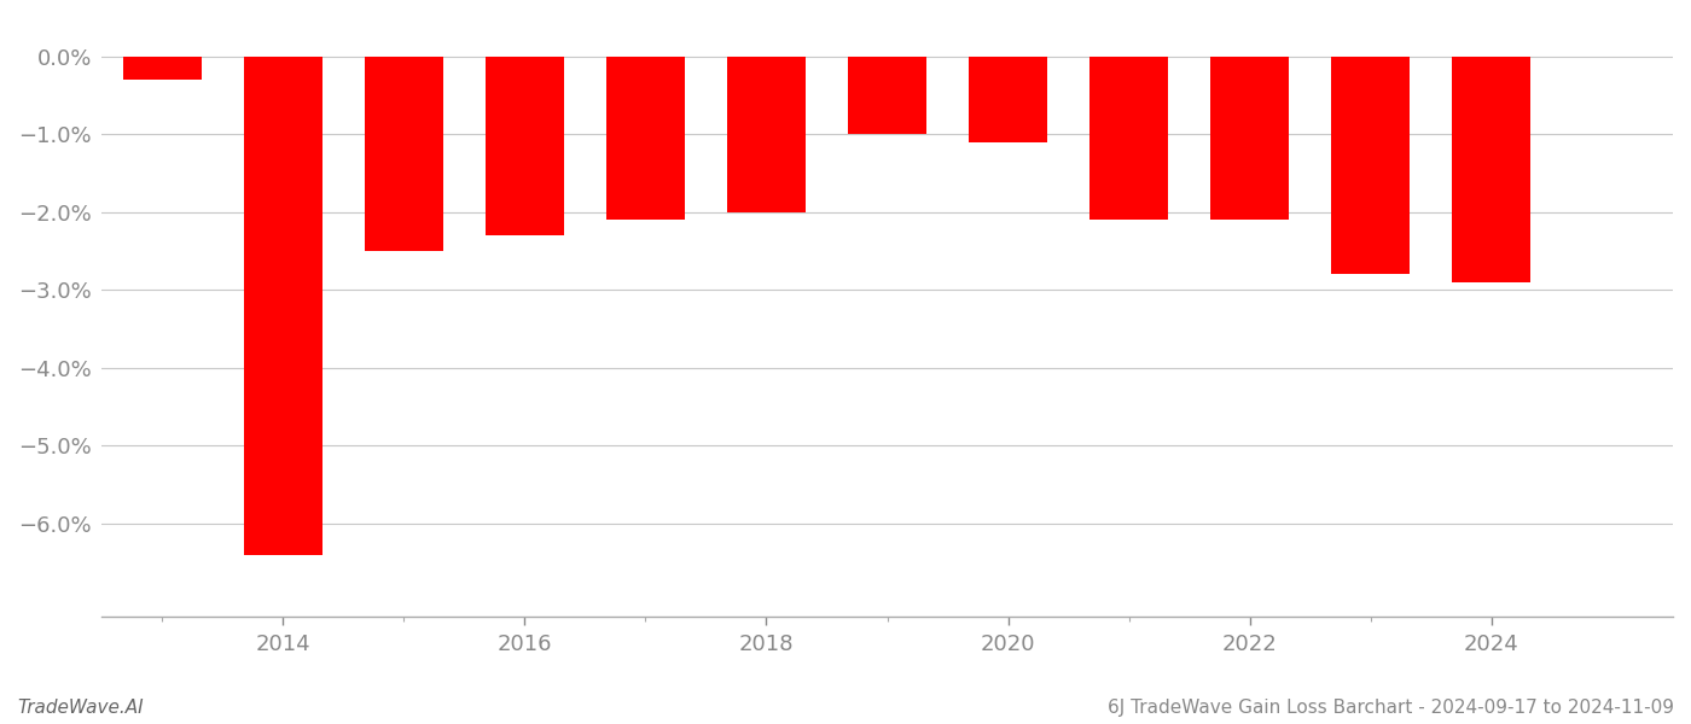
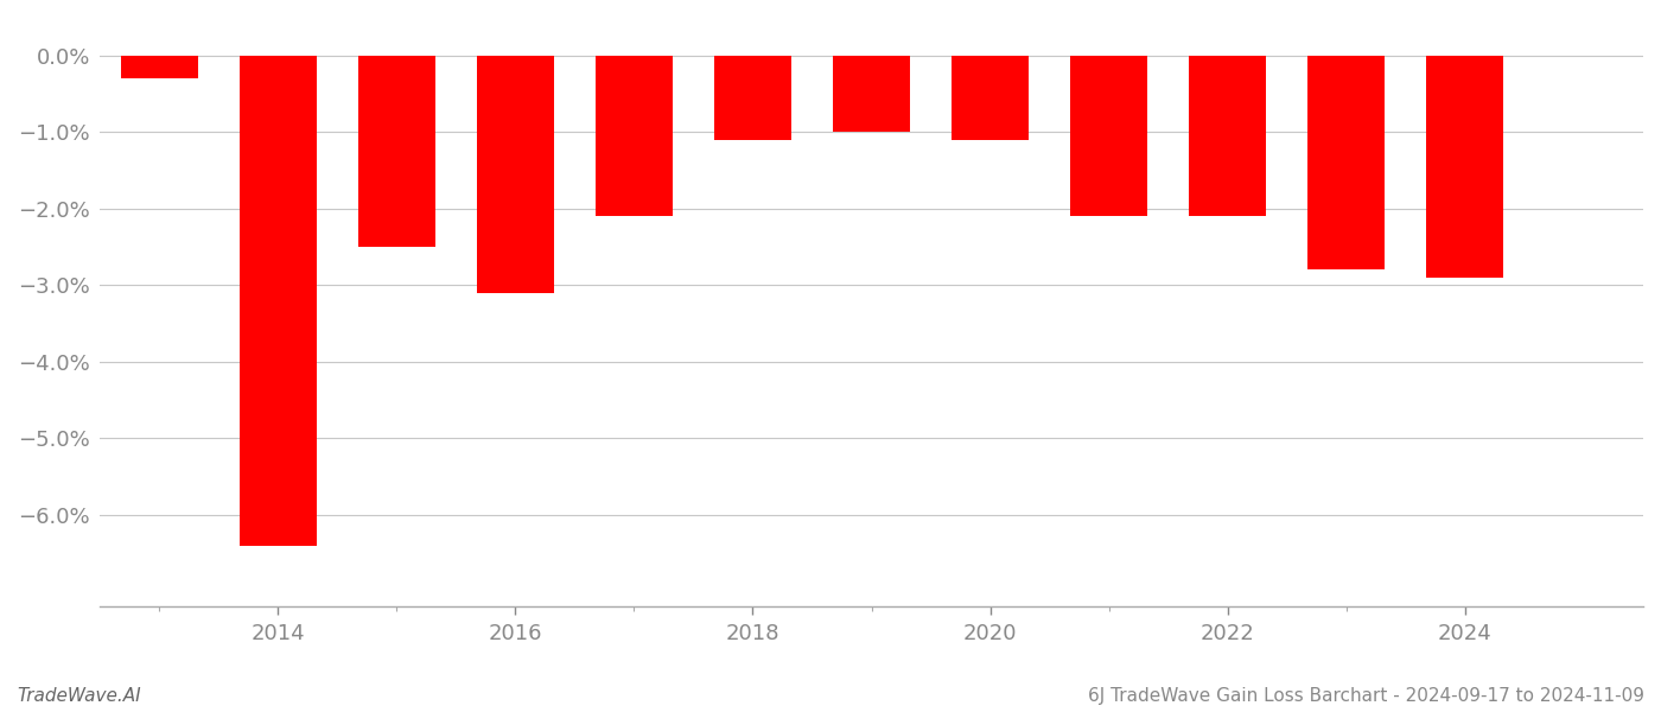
2016: -2.3% -> -3.1%
2018: -2.0% -> -1.1%
